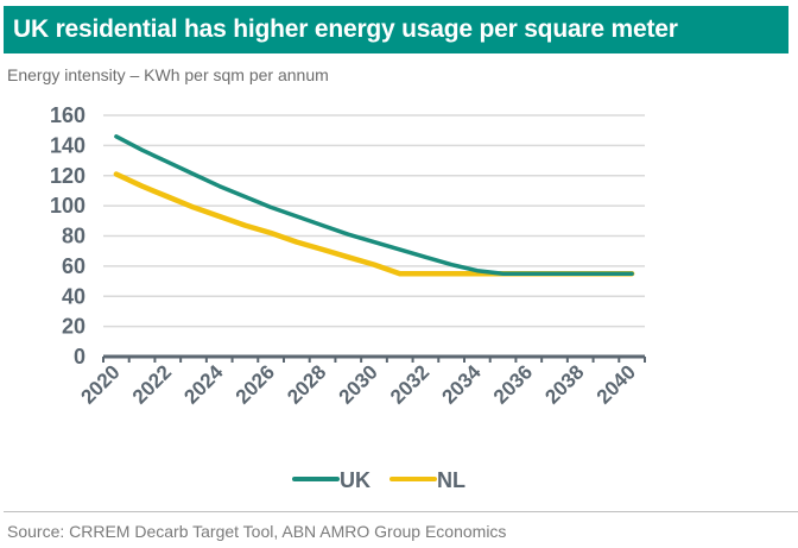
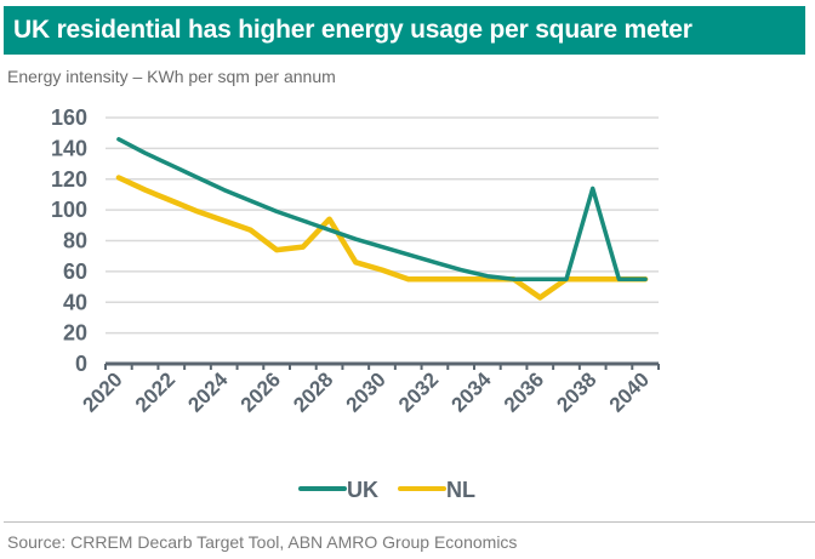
NL/2026: 82 -> 74
NL/2028: 71 -> 94
NL/2036: 55 -> 43
UK/2038: 55 -> 114
